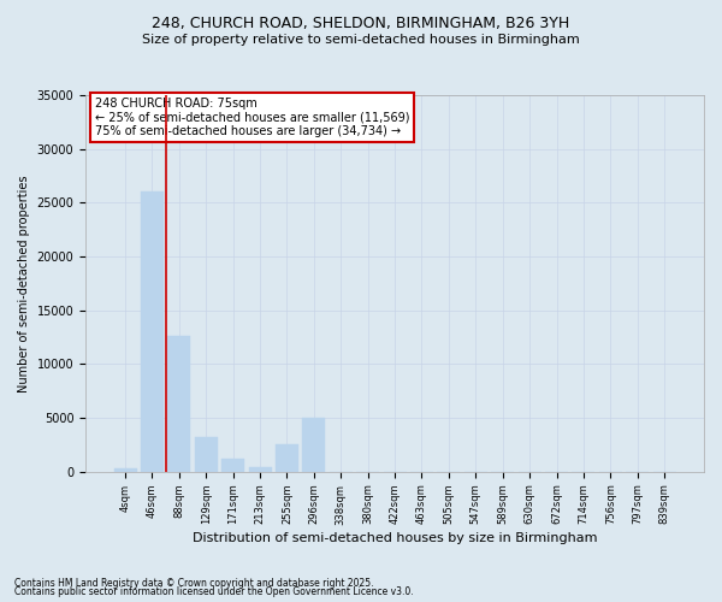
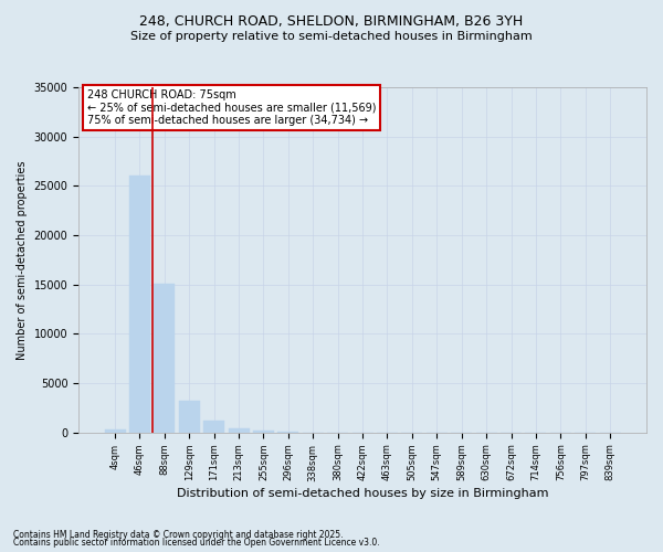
88sqm: 12600 -> 15100
255sqm: 2600 -> 200
296sqm: 5000 -> 0
